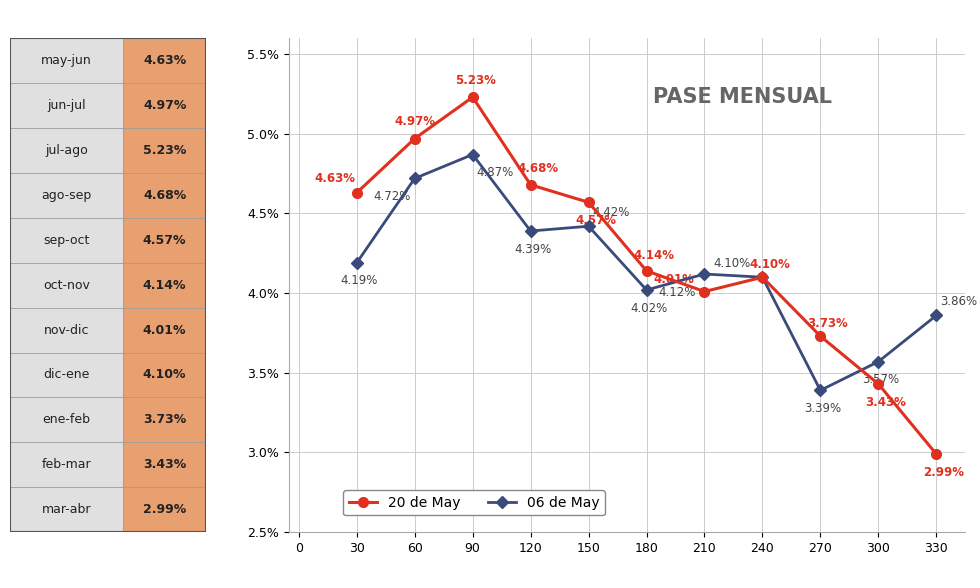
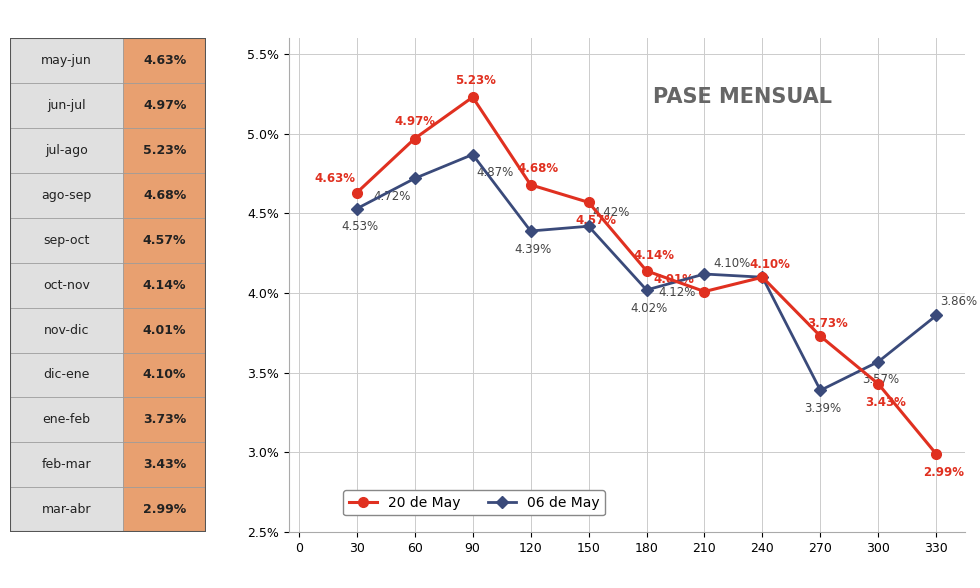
06 de May/30: 4.19% -> 4.53%
